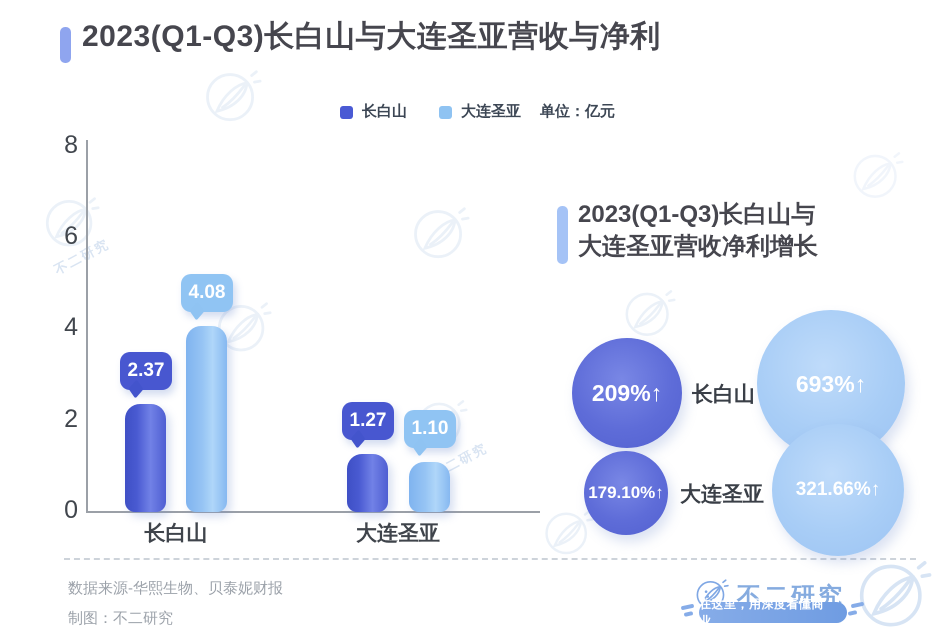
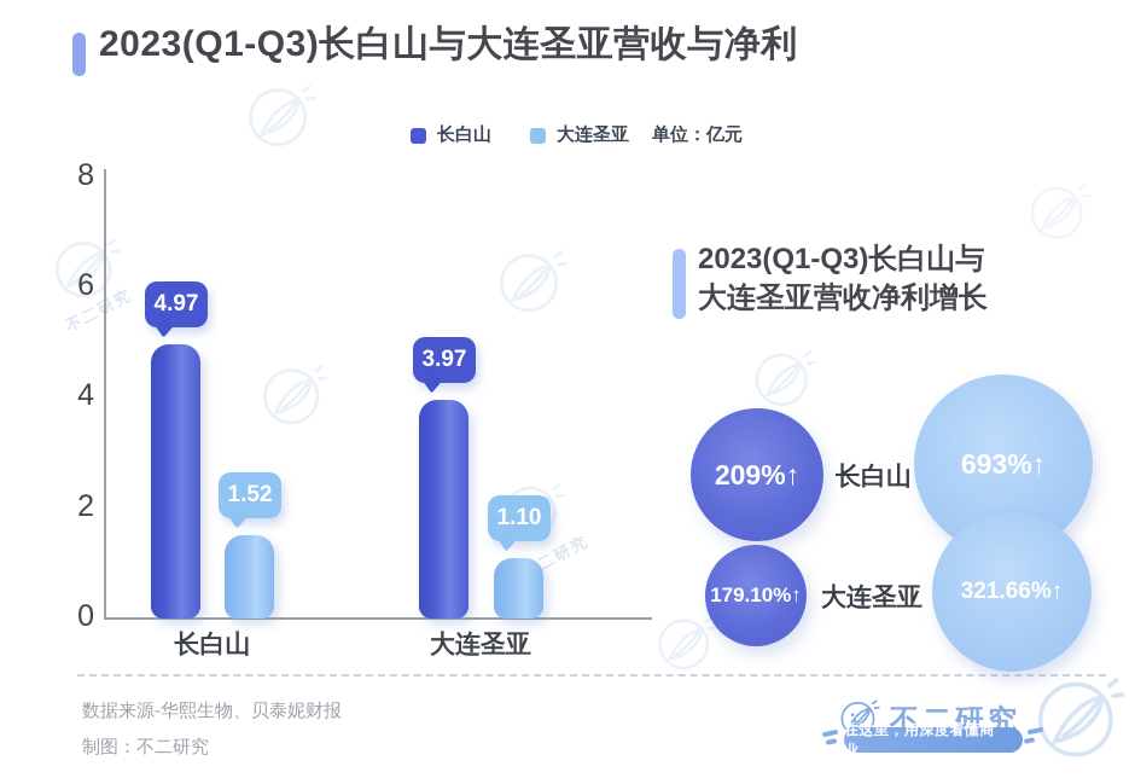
长白山/长白山: 2.37 -> 4.97
大连圣亚/长白山: 4.08 -> 1.52
长白山/大连圣亚: 1.27 -> 3.97
